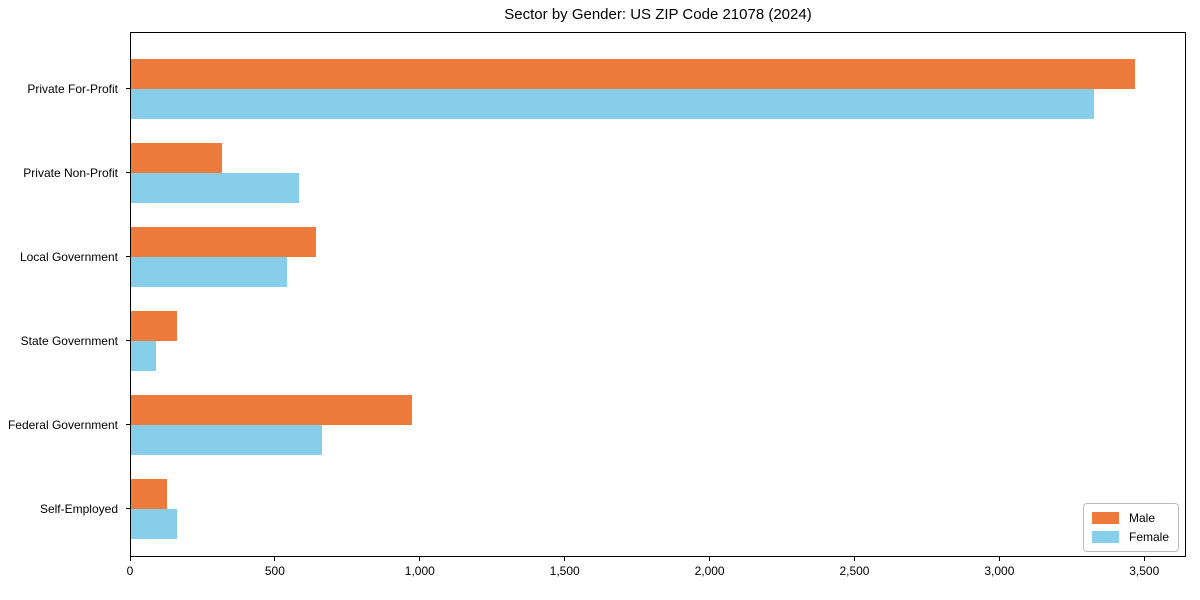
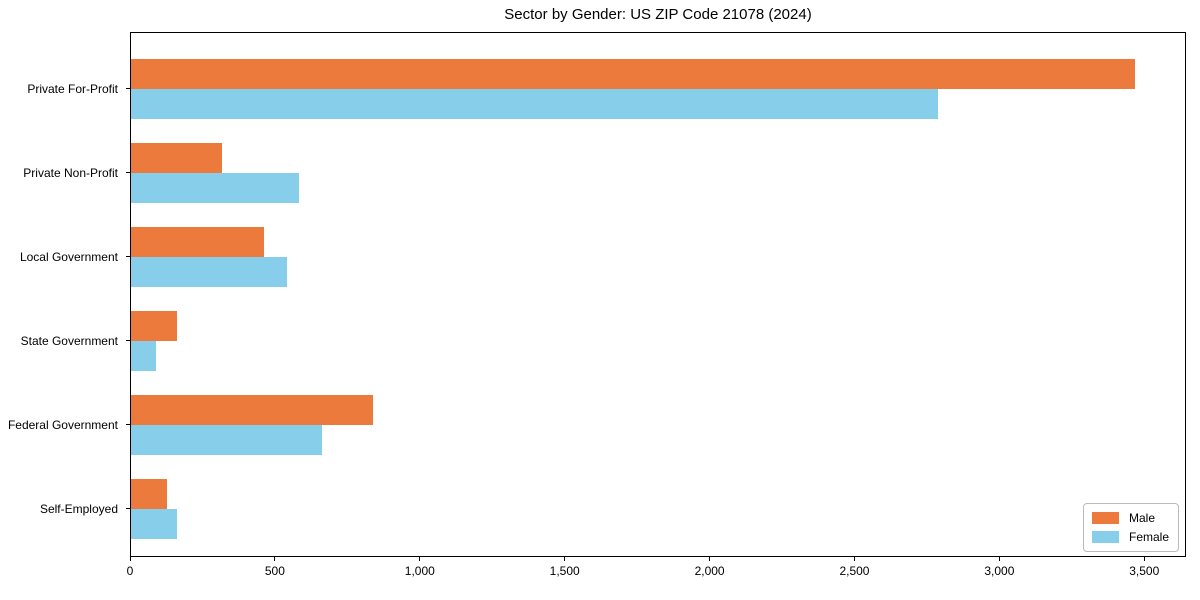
Female/Private For-Profit: 3330 -> 2790
Male/Local Government: 640 -> 460
Male/Federal Government: 970 -> 840
